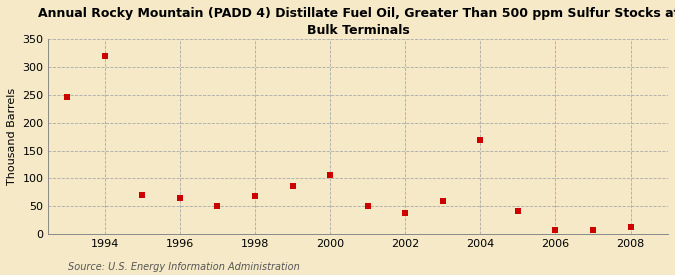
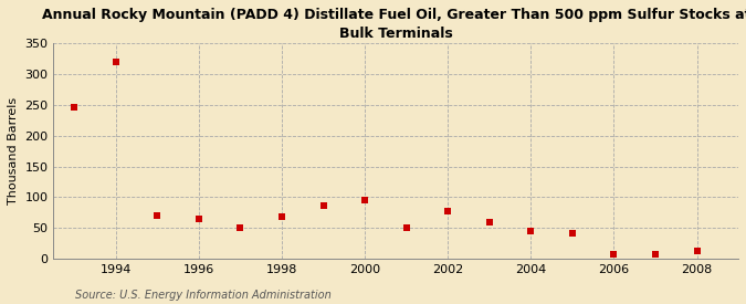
2000: 106 -> 95
2002: 38 -> 78
2004: 170 -> 45
